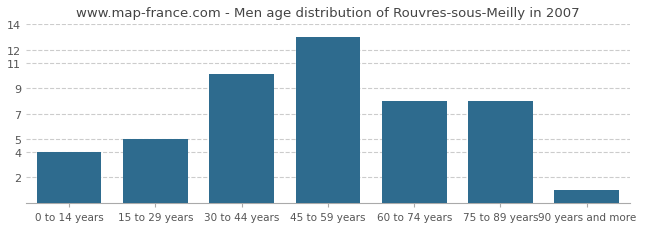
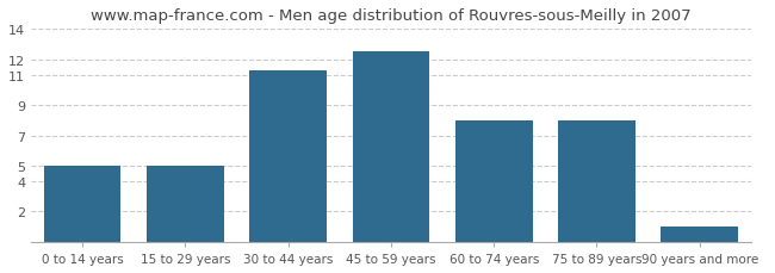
0 to 14 years: 4.0 -> 5.0
30 to 44 years: 10.1 -> 11.3
45 to 59 years: 13.0 -> 12.5
